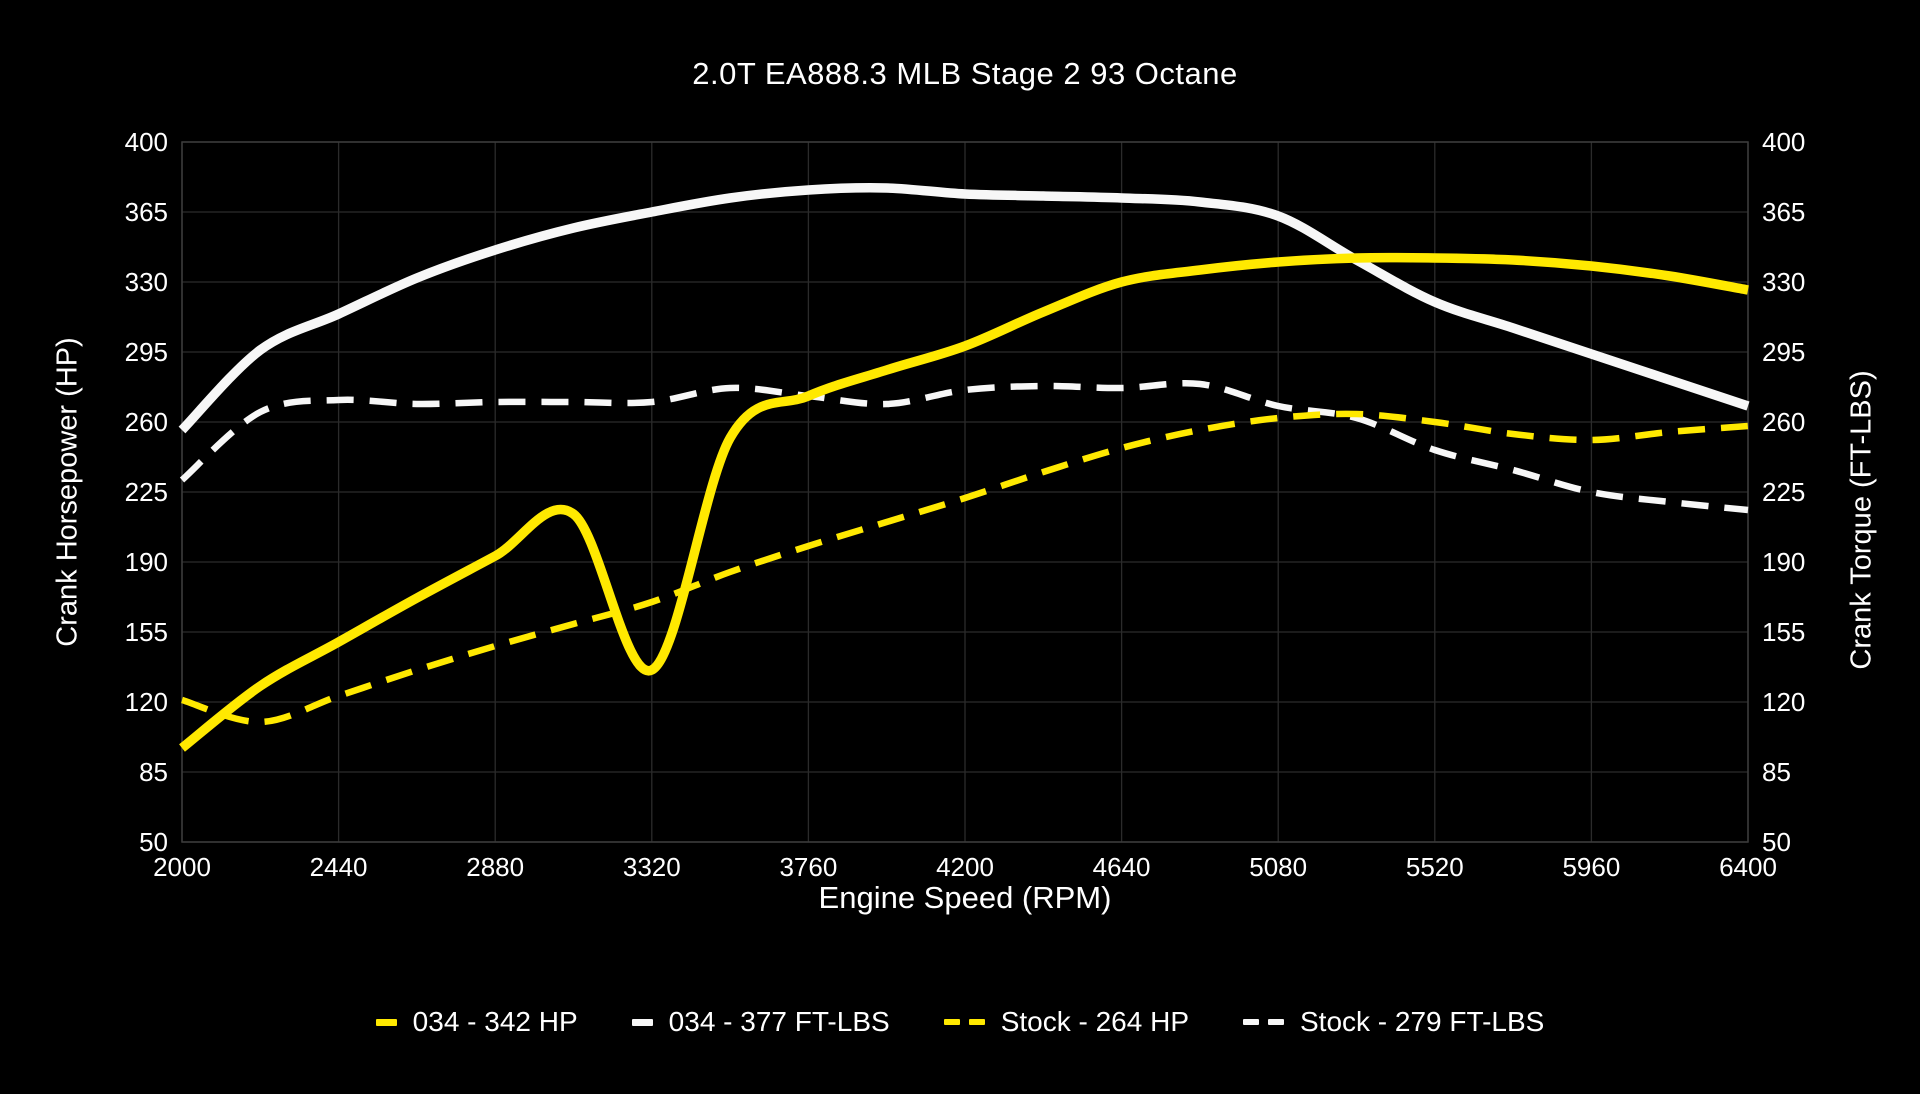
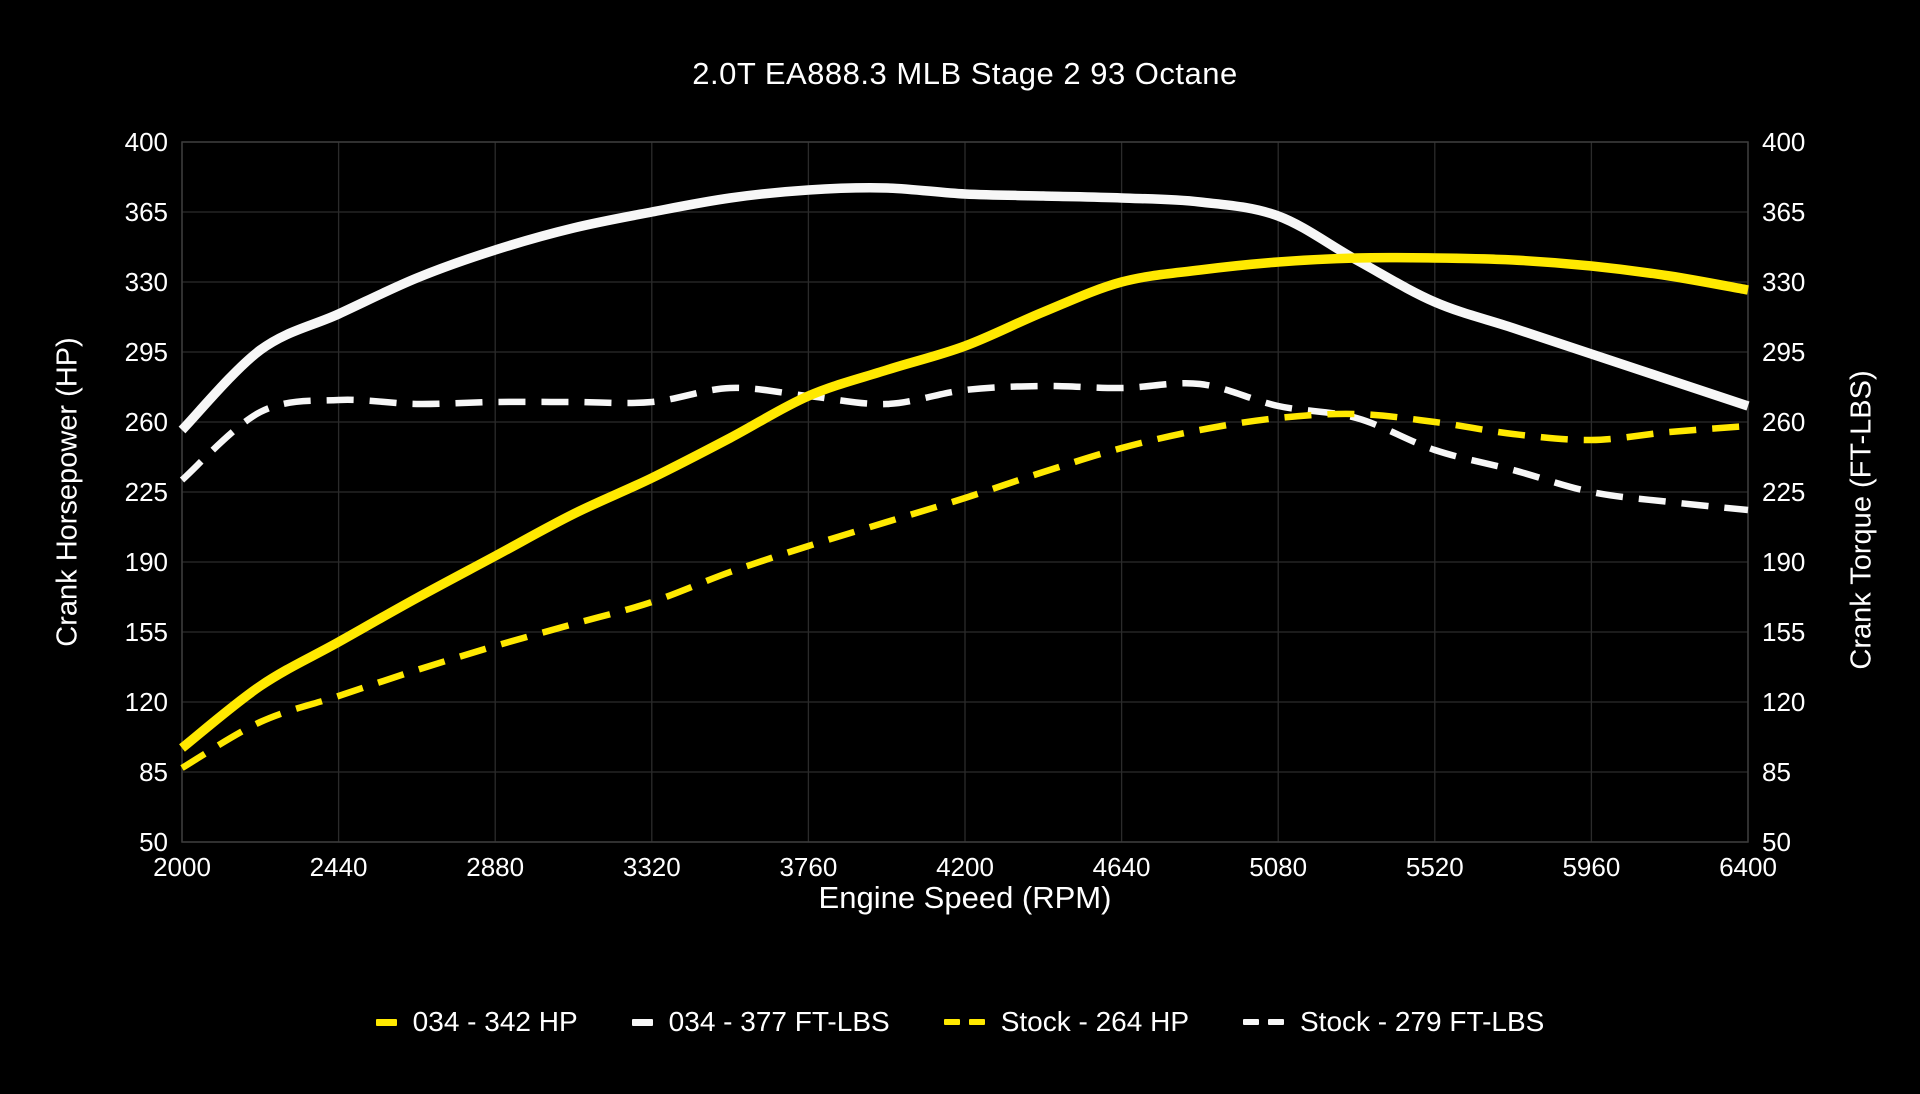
Stock - 264 HP/2000: 121 -> 87
034 - 342 HP/3320: 136 -> 232
